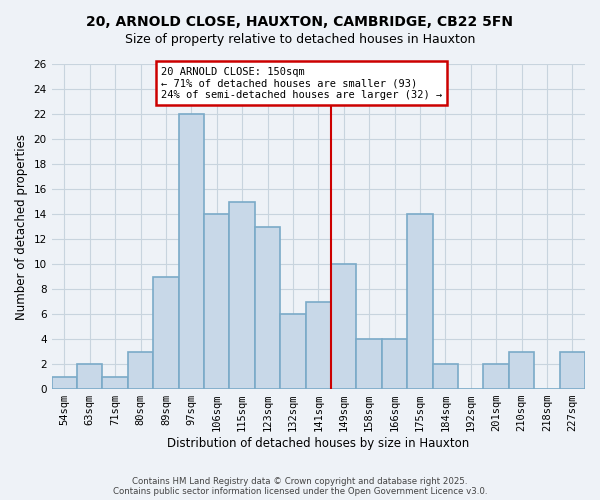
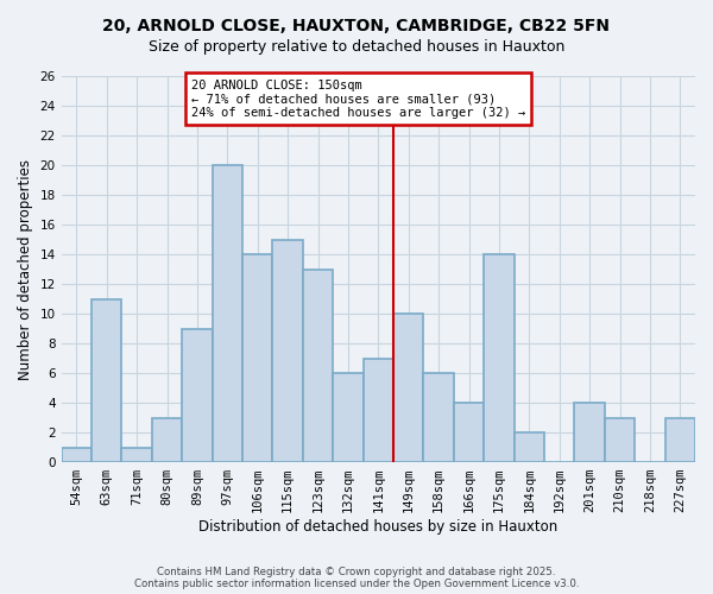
63sqm: 2 -> 11
97sqm: 22 -> 20
158sqm: 4 -> 6
201sqm: 2 -> 4
